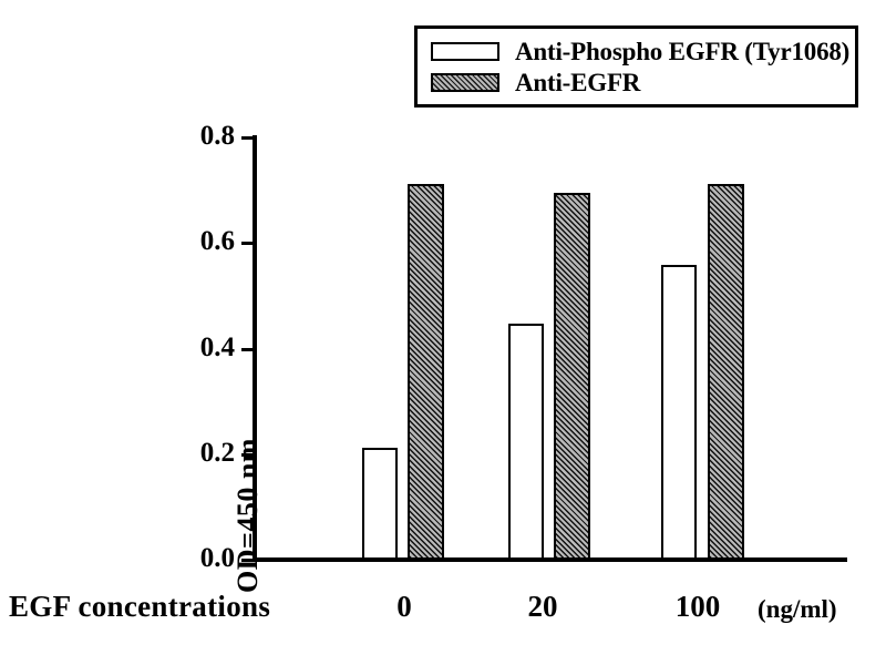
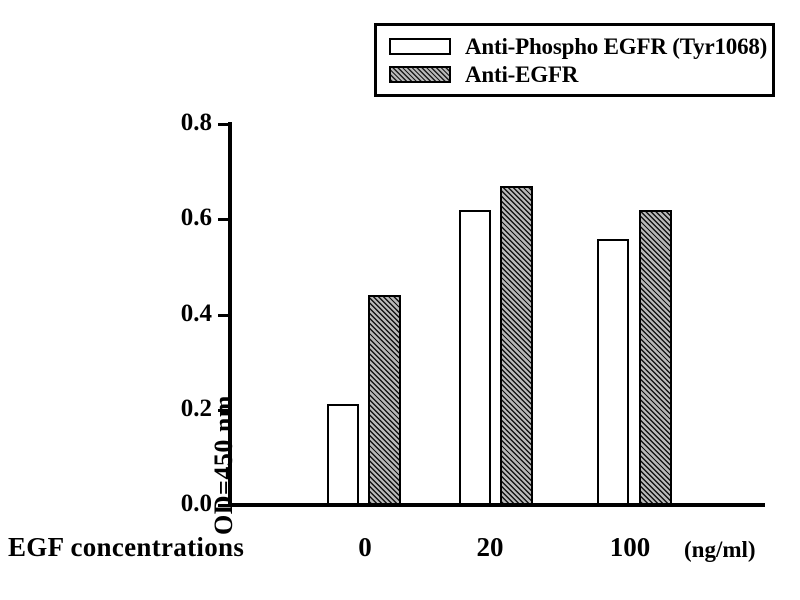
Anti-EGFR/0: 0.71 -> 0.44
Anti-Phospho EGFR (Tyr1068)/20: 0.45 -> 0.62
Anti-EGFR/20: 0.69 -> 0.67
Anti-EGFR/100: 0.71 -> 0.62
